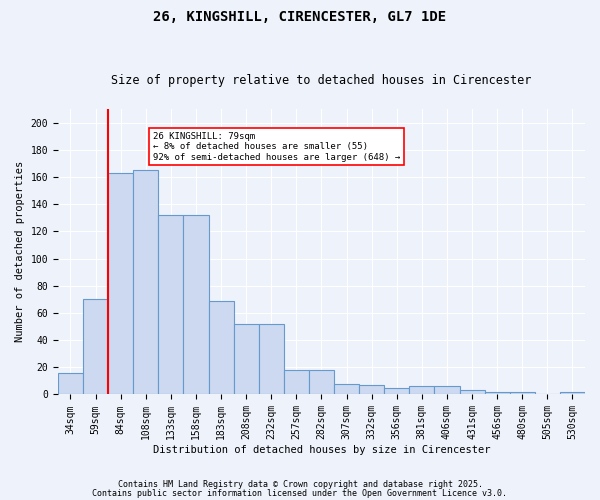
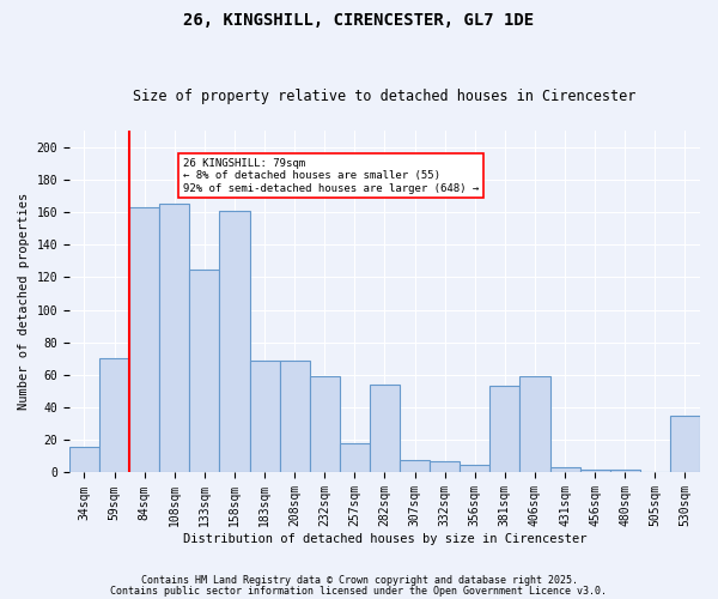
133sqm: 132 -> 125
158sqm: 132 -> 161
208sqm: 52 -> 69
232sqm: 52 -> 59
282sqm: 18 -> 54
381sqm: 6 -> 53
406sqm: 6 -> 59
530sqm: 2 -> 35
